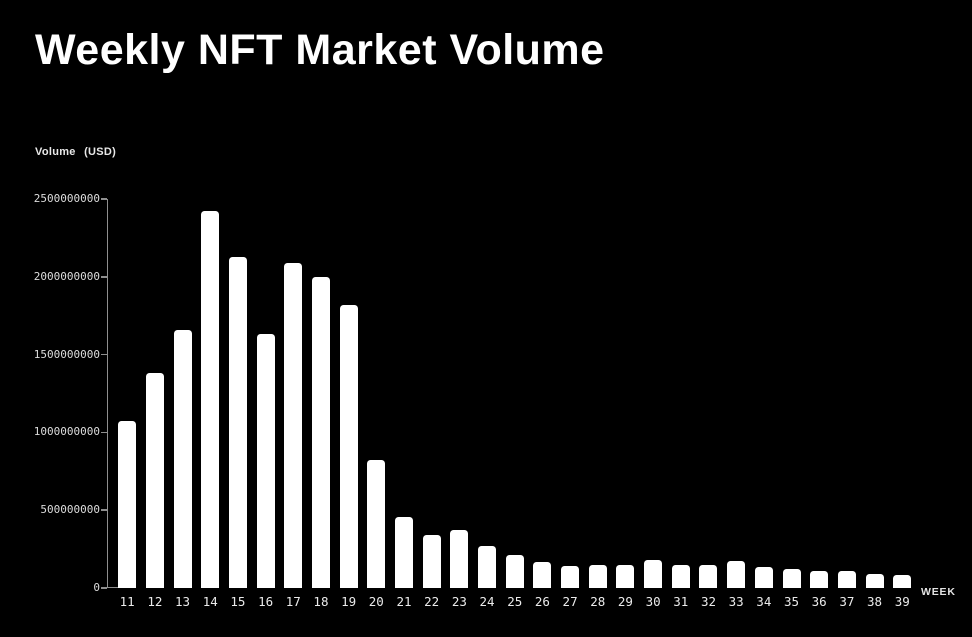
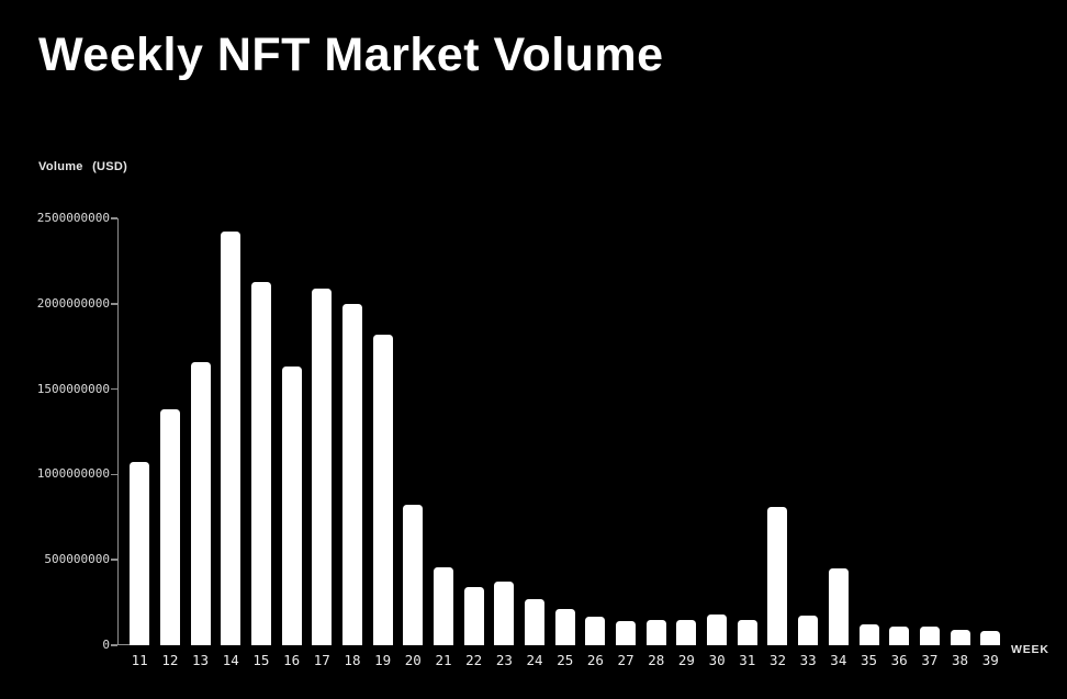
32: 150000000 -> 810000000
34: 140000000 -> 450000000
